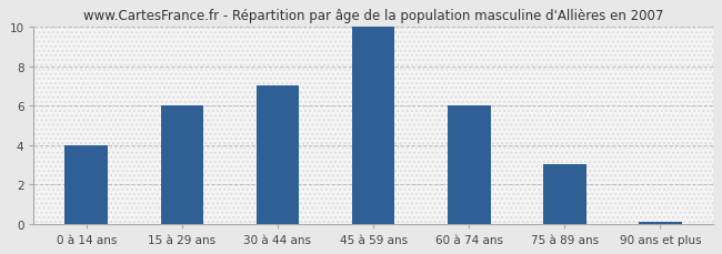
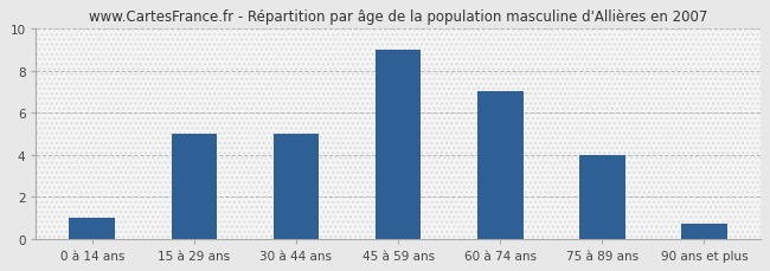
0 à 14 ans: 4.0 -> 1.0
15 à 29 ans: 6.0 -> 5.0
30 à 44 ans: 7.0 -> 5.0
45 à 59 ans: 10.0 -> 9.0
60 à 74 ans: 6.0 -> 7.0
75 à 89 ans: 3.0 -> 4.0
90 ans et plus: 0.1 -> 0.7
